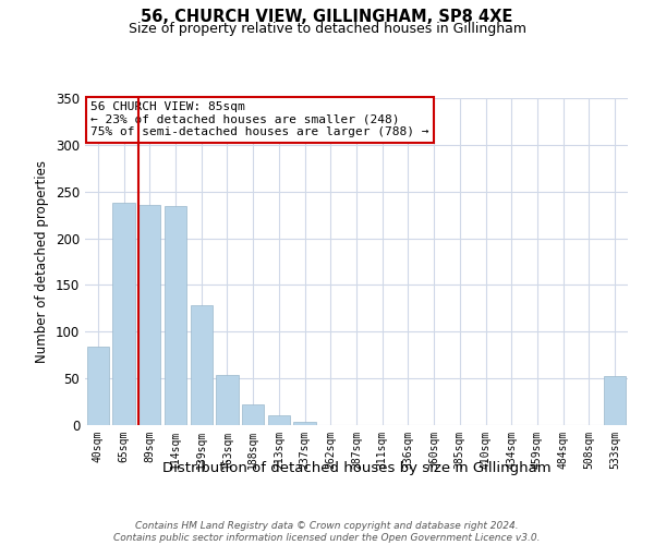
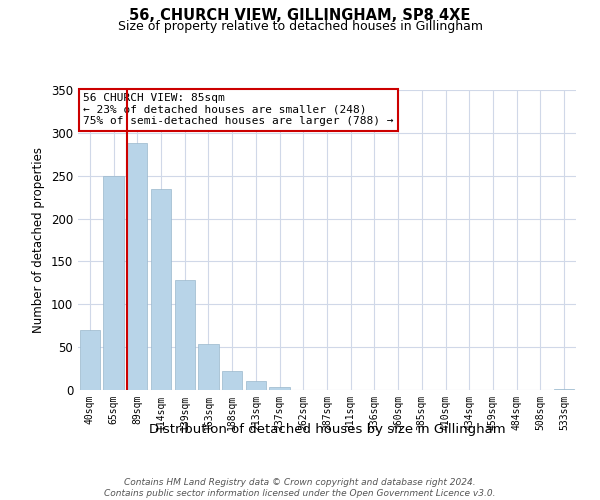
40sqm: 84 -> 70
65sqm: 238 -> 250
89sqm: 236 -> 288
533sqm: 52 -> 1
